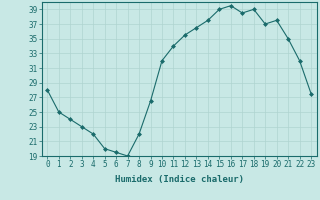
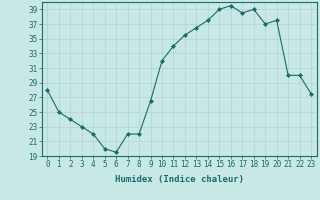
7: 19.0 -> 22.0
21: 35.0 -> 30.0
22: 32.0 -> 30.0
